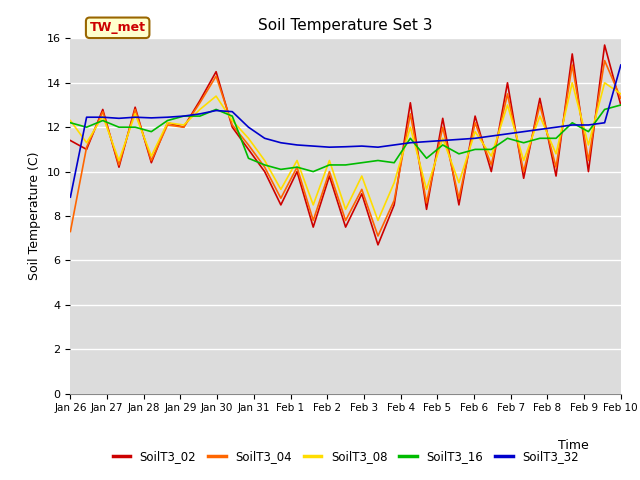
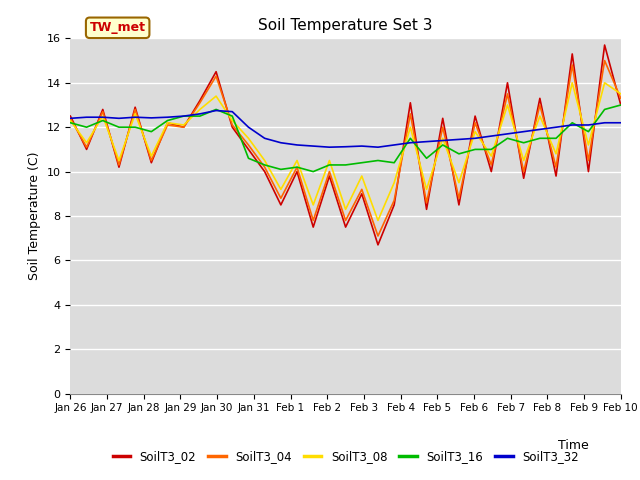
SoilT3_02/Jan 26: 11.4 -> 12.5
SoilT3_04/Jan 26: 7.3 -> 12.4
SoilT3_32/Jan 26: 8.85 -> 12.40
SoilT3_32/Feb 10: 14.80 -> 12.20
